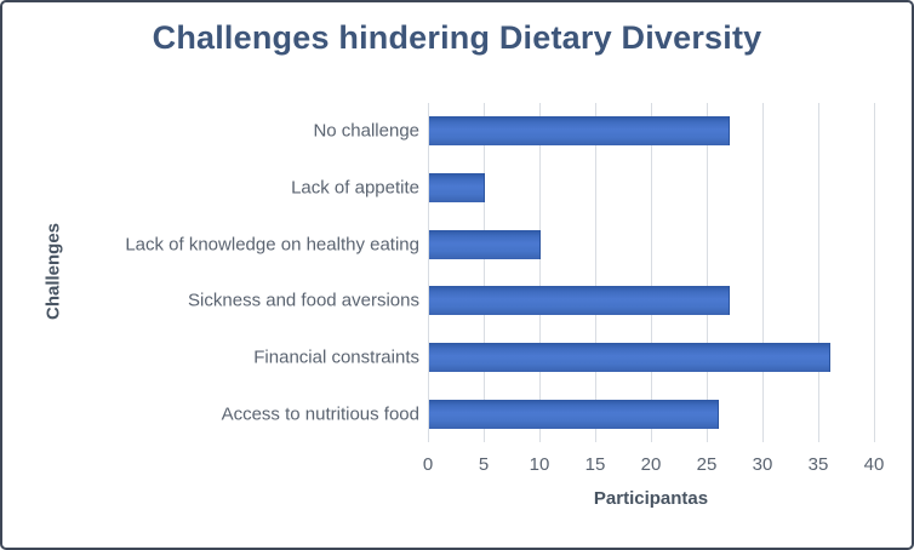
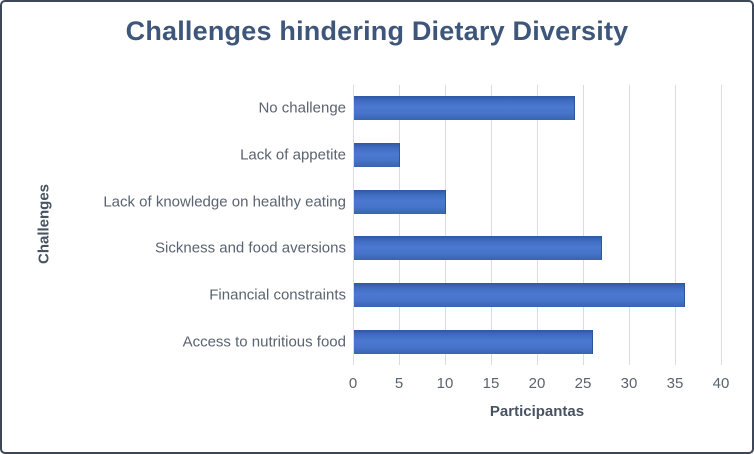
No challenge: 27 -> 24
